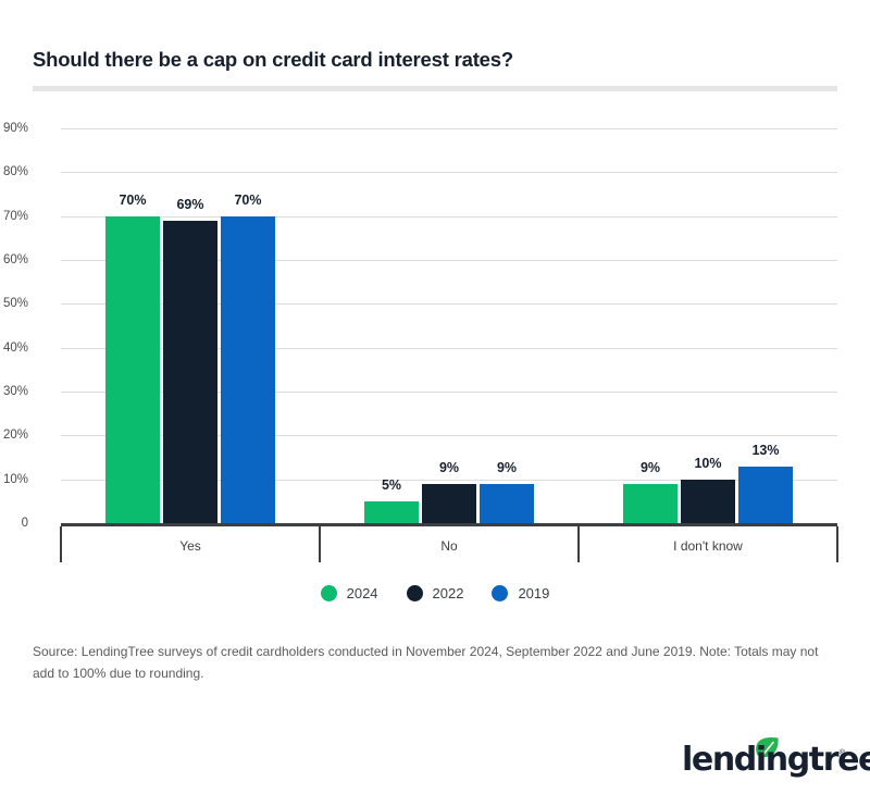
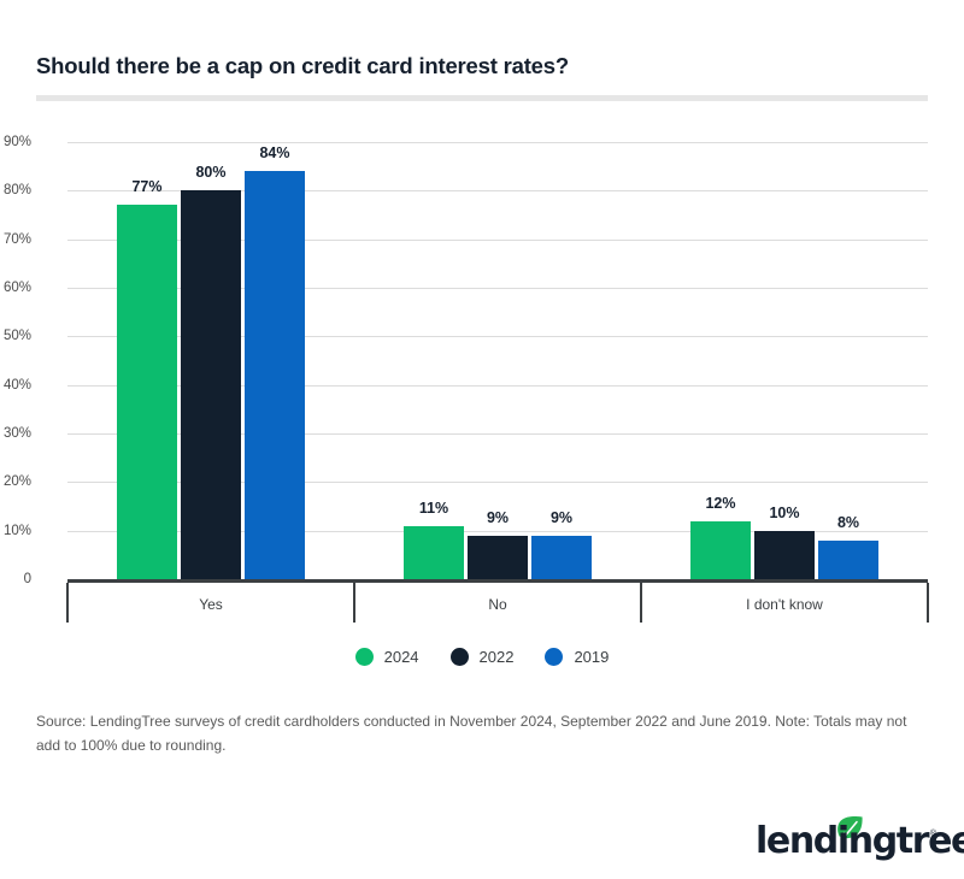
2024/Yes: 70% -> 77%
2022/Yes: 69% -> 80%
2019/Yes: 70% -> 84%
2024/No: 5% -> 11%
2024/I don't know: 9% -> 12%
2019/I don't know: 13% -> 8%
